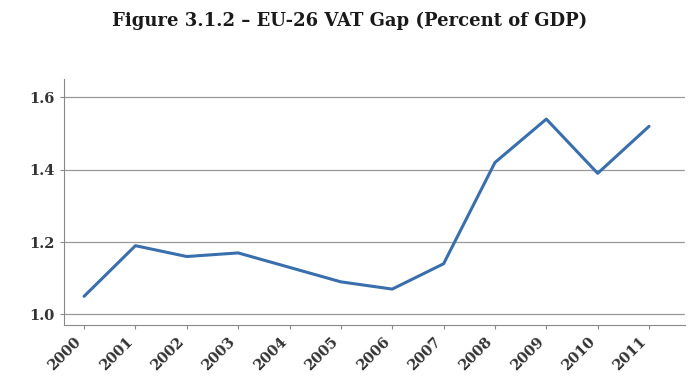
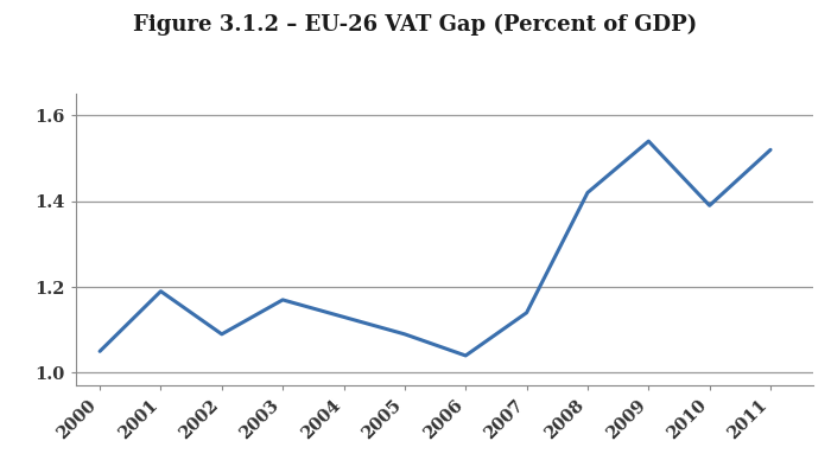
2002: 1.16 -> 1.09
2006: 1.07 -> 1.04
